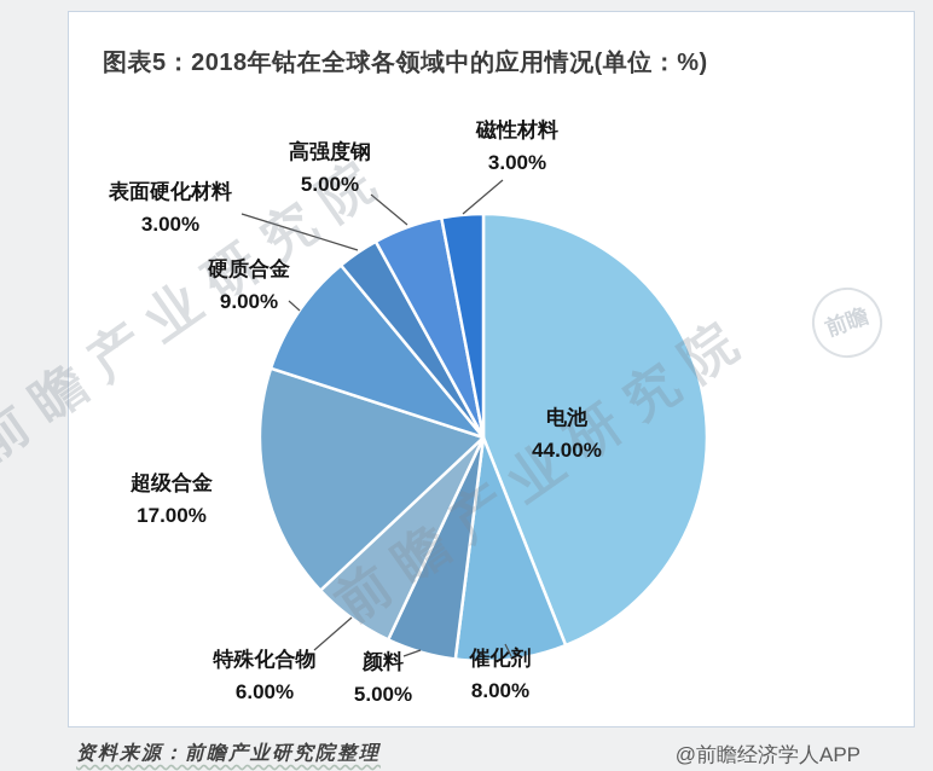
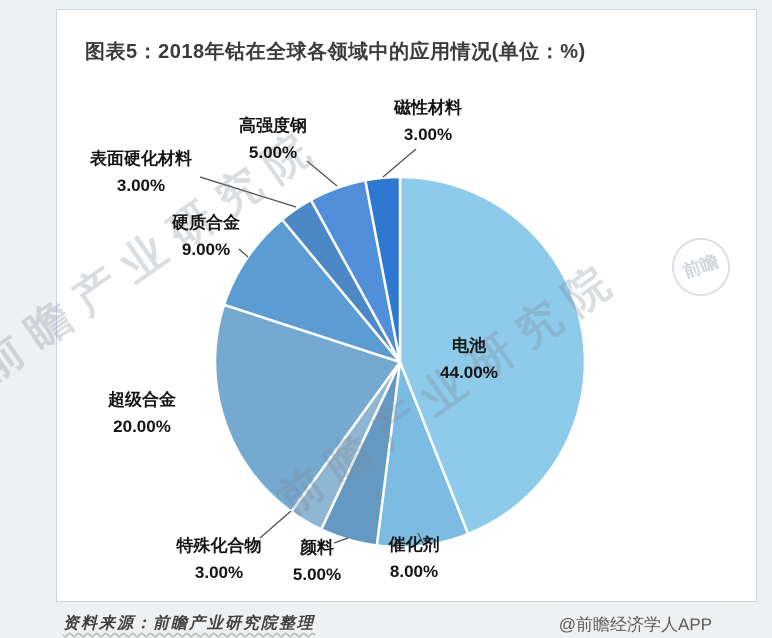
特殊化合物: 6.00% -> 3.00%
超级合金: 17.00% -> 20.00%
